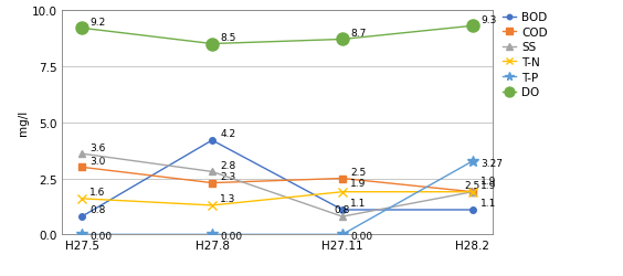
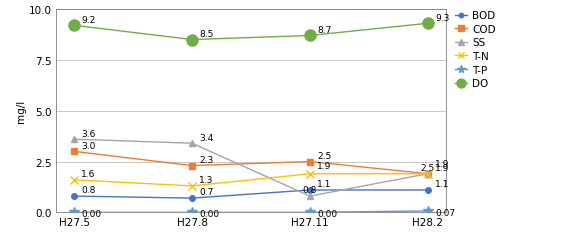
BOD/H27.8: 4.2 -> 0.7
SS/H27.8: 2.8 -> 3.4
T-P/H28.2: 3.27 -> 0.07
